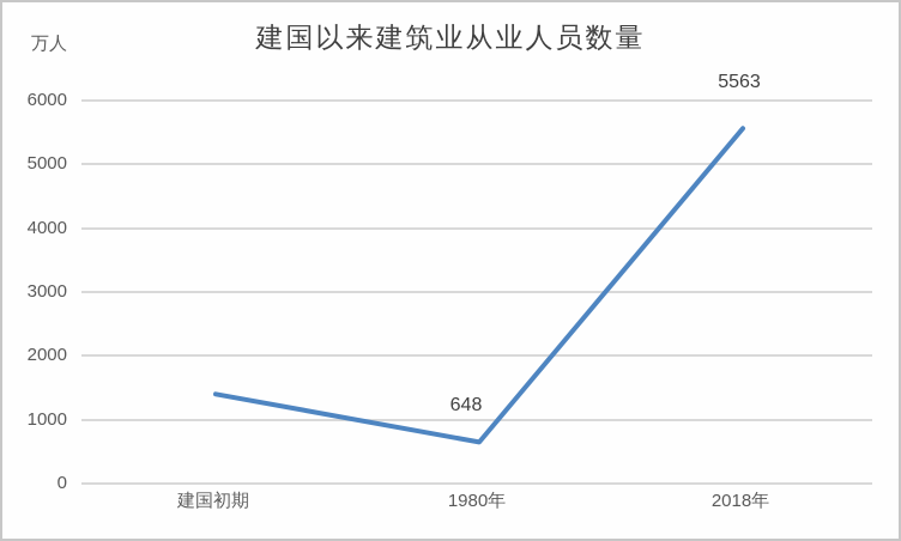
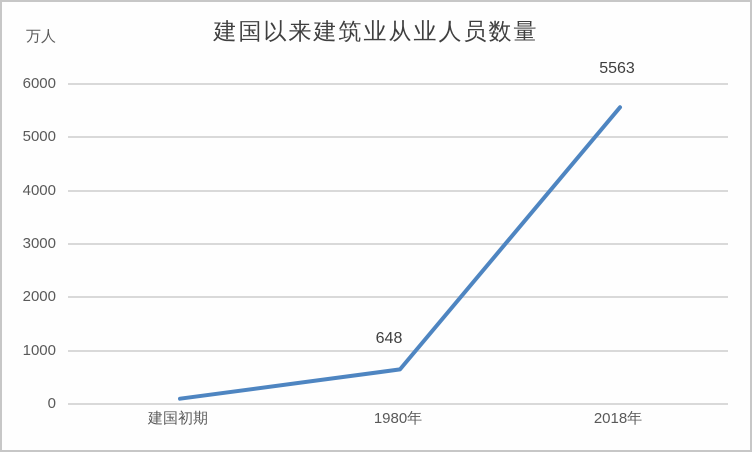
建国初期: 1400 -> 100
